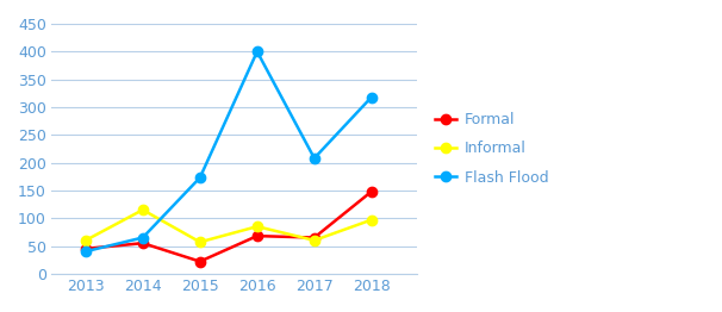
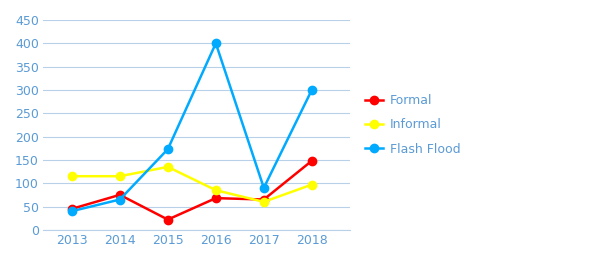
Informal/2013: 60 -> 115
Formal/2014: 55 -> 75
Informal/2015: 57 -> 135
Flash Flood/2017: 208 -> 90
Flash Flood/2018: 318 -> 300
